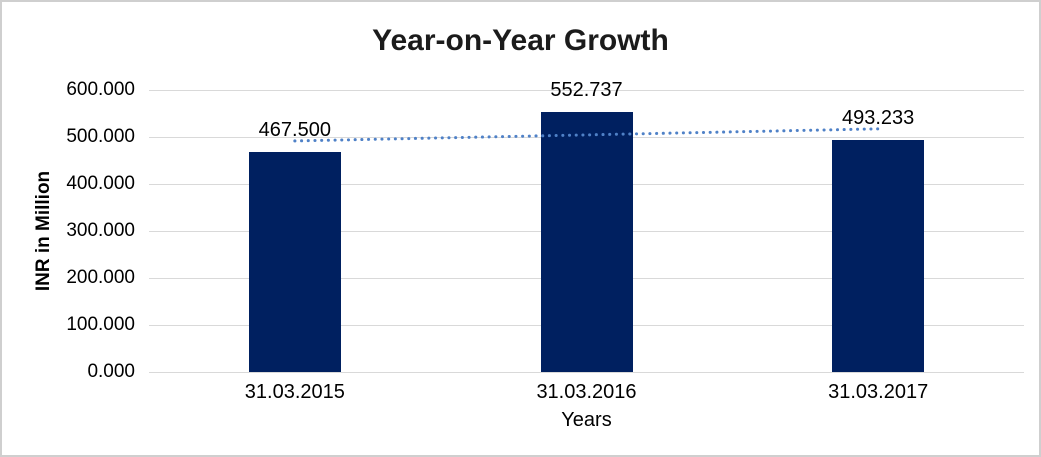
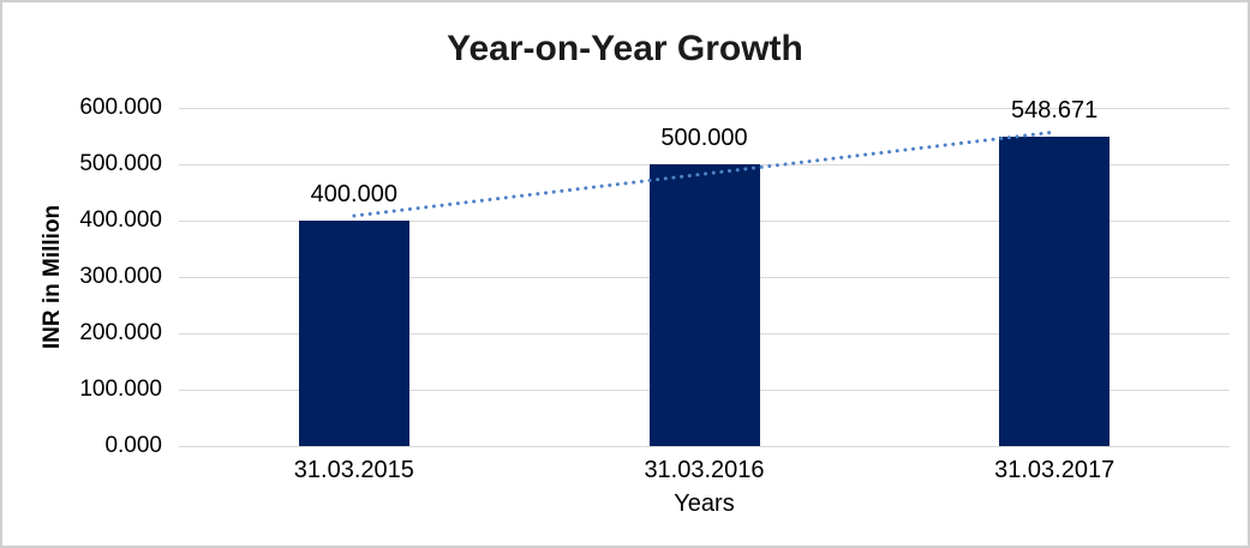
31.03.2015: 467.500 -> 400.000
31.03.2016: 552.737 -> 500.000
31.03.2017: 493.233 -> 548.671
